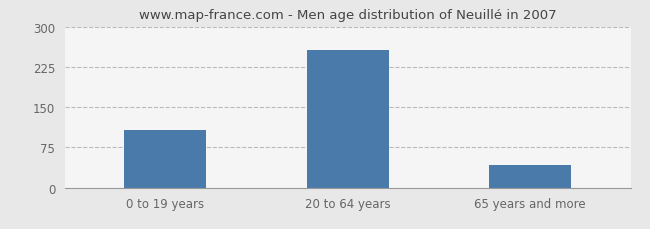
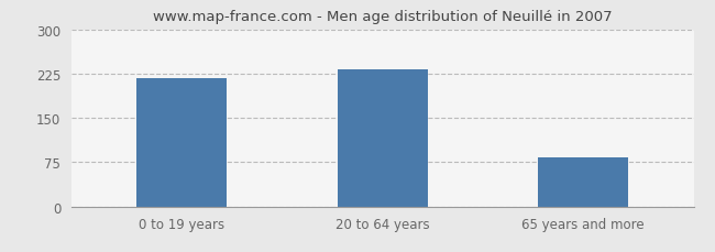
0 to 19 years: 107 -> 218
20 to 64 years: 257 -> 232
65 years and more: 43 -> 84
